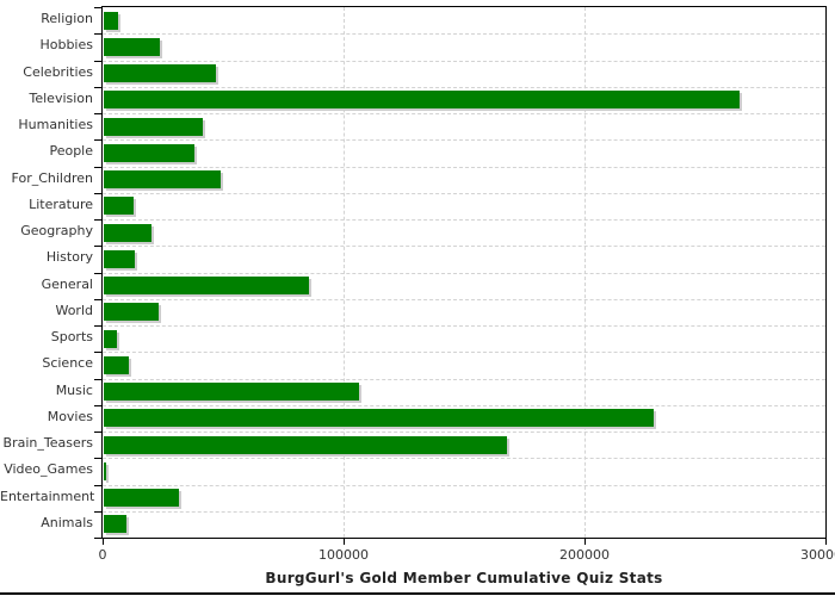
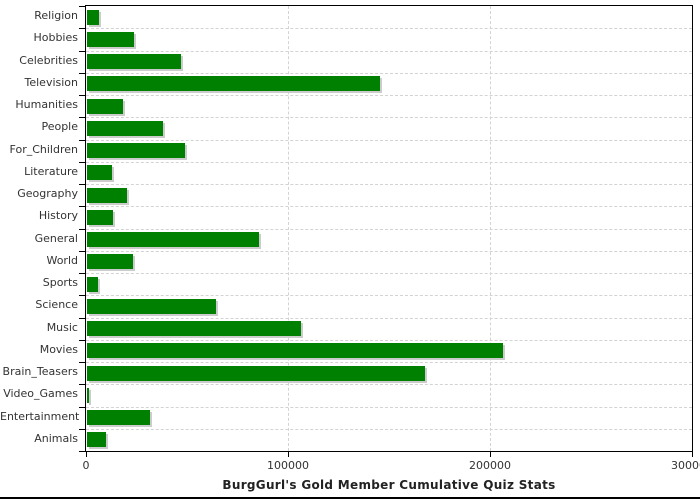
Television: 264000 -> 145000
Humanities: 41000 -> 18000
Science: 10000 -> 64000
Movies: 228000 -> 206000
